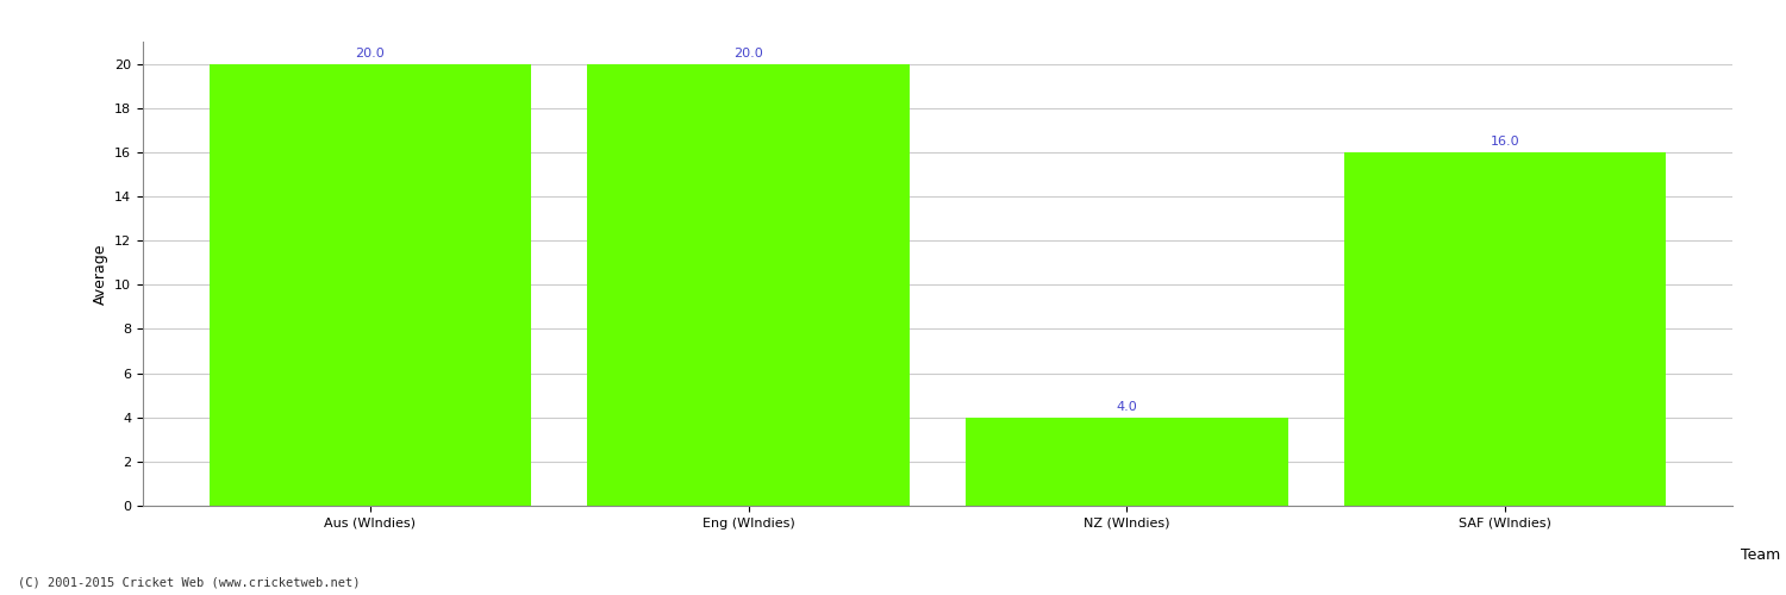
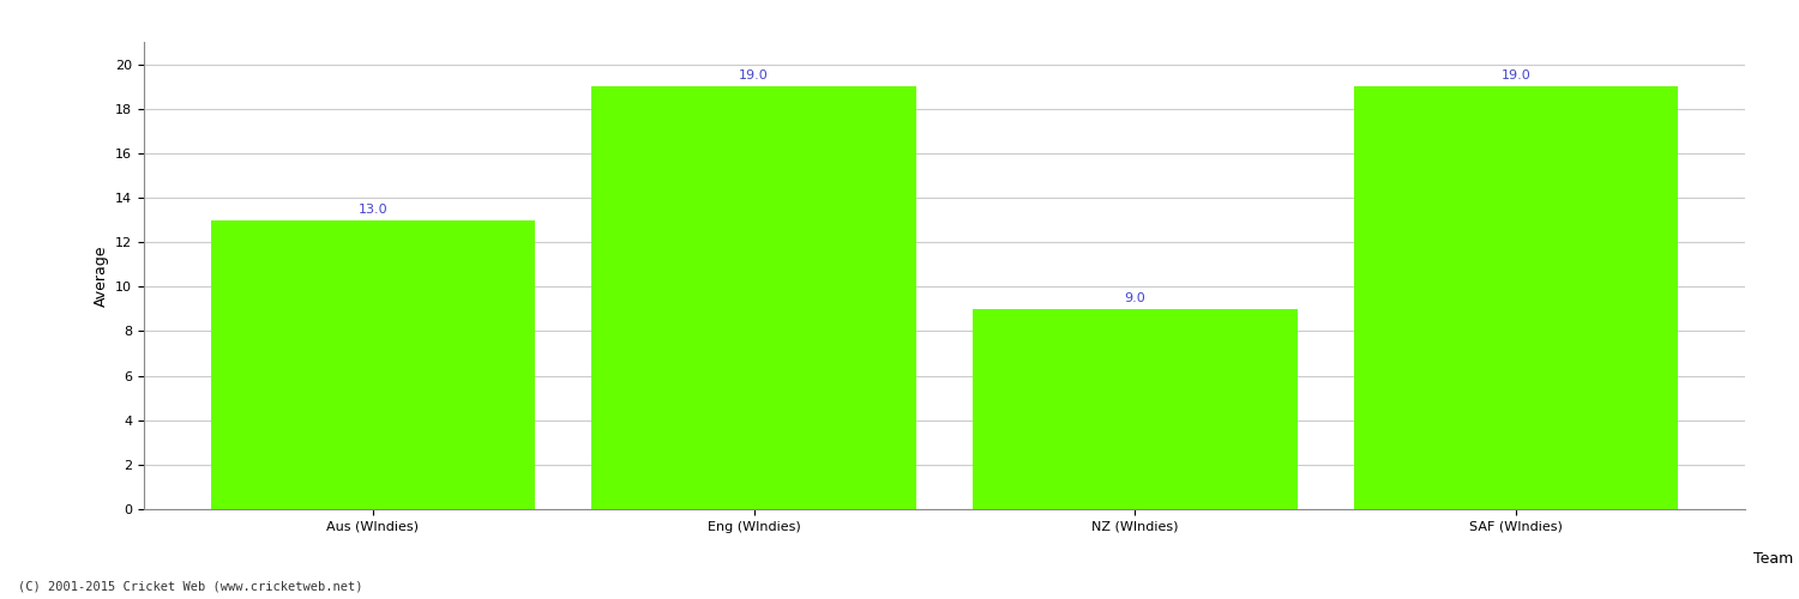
Aus (WIndies): 20.0 -> 13.0
Eng (WIndies): 20.0 -> 19.0
NZ (WIndies): 4.0 -> 9.0
SAF (WIndies): 16.0 -> 19.0
